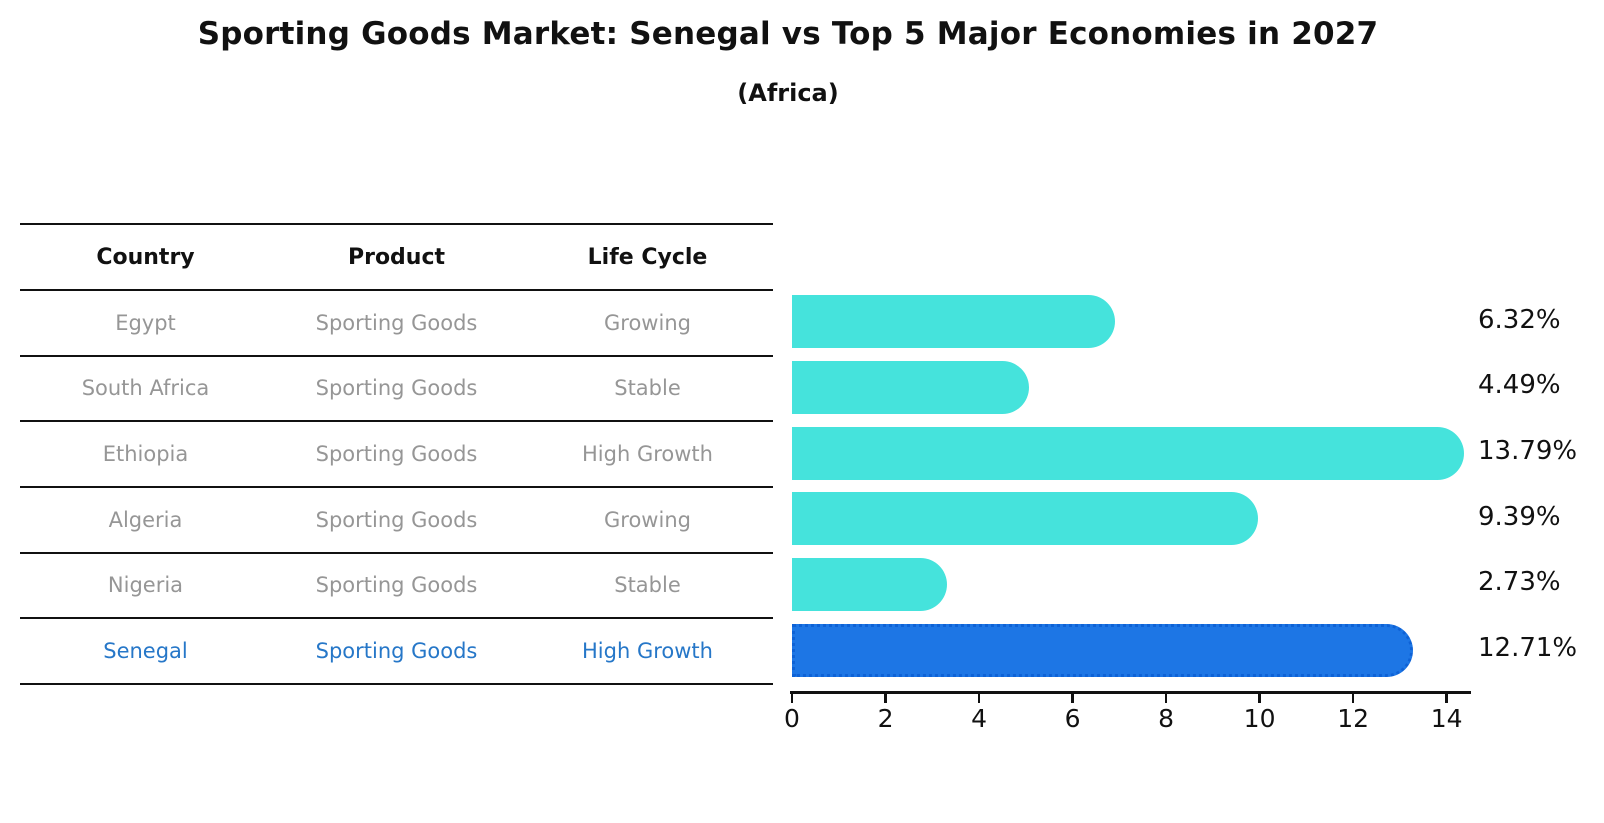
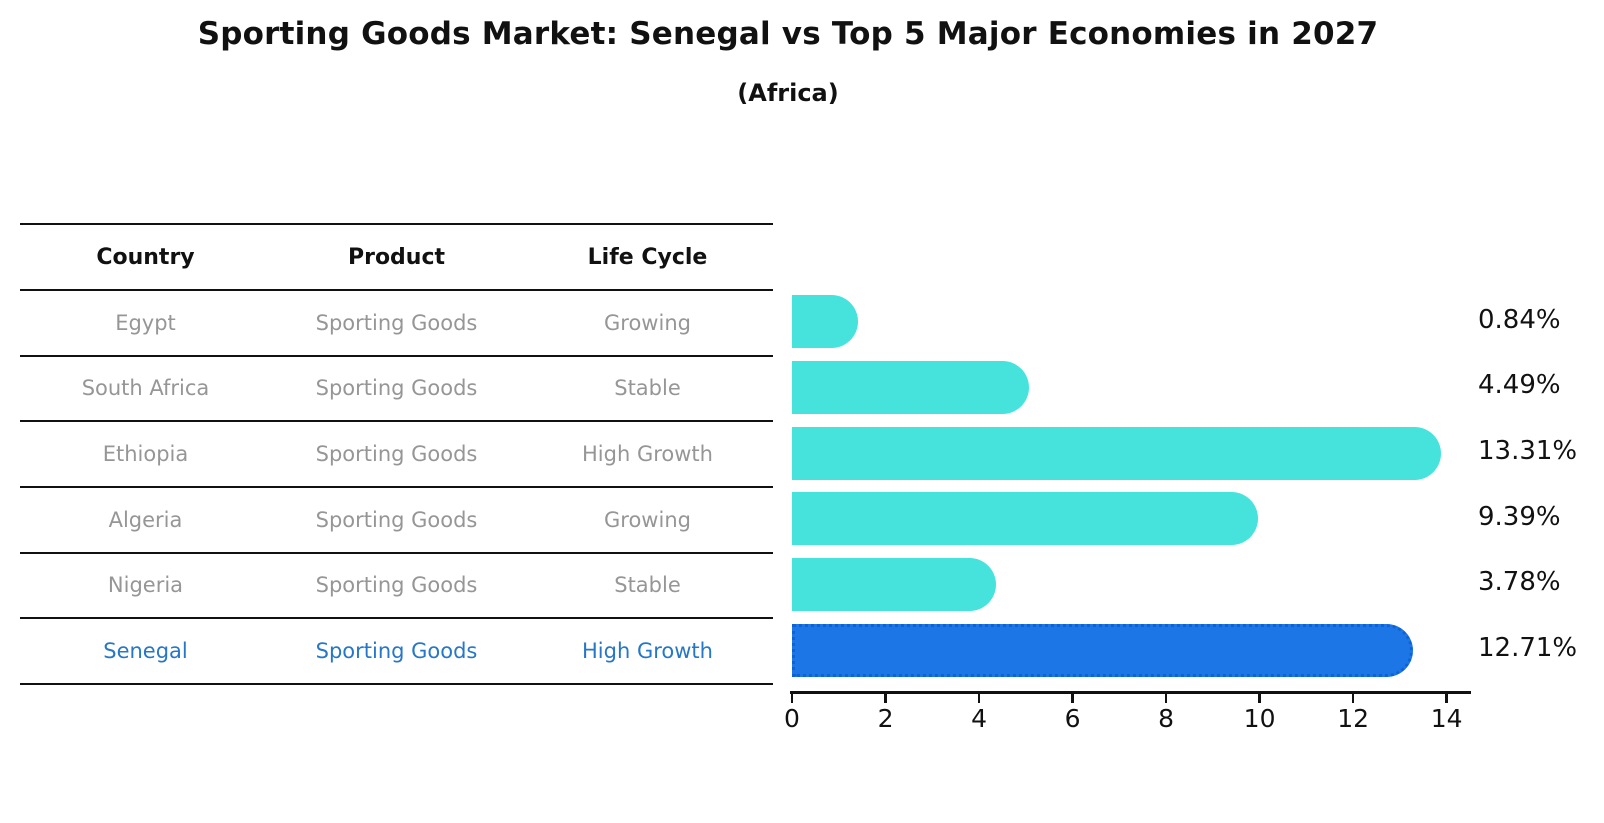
Egypt: 6.32% -> 0.84%
Ethiopia: 13.79% -> 13.31%
Nigeria: 2.73% -> 3.78%
